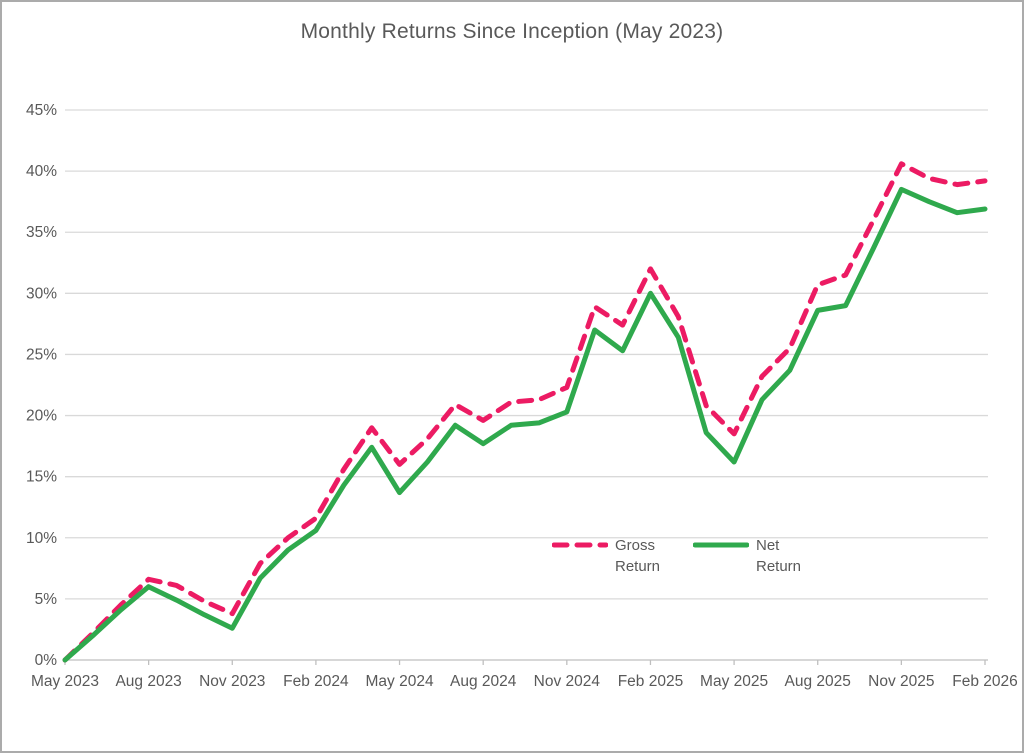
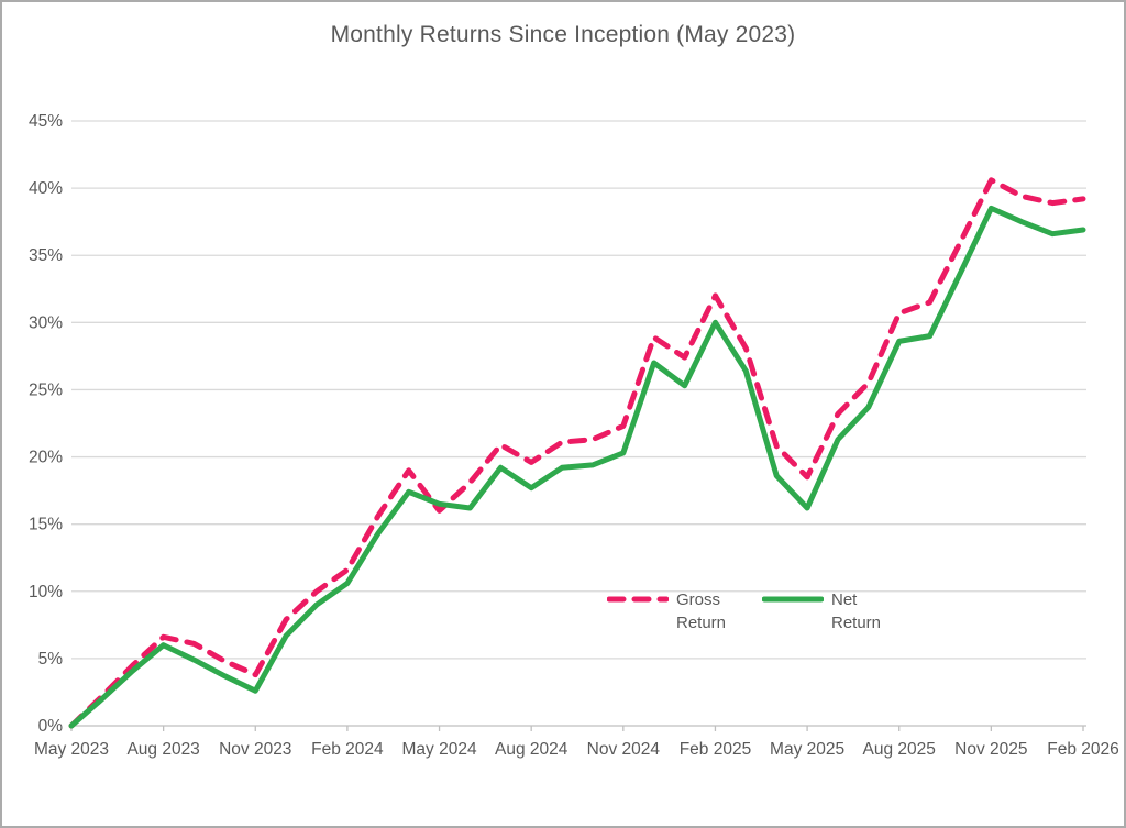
Net Return/May 2024: 13.7% -> 16.5%
